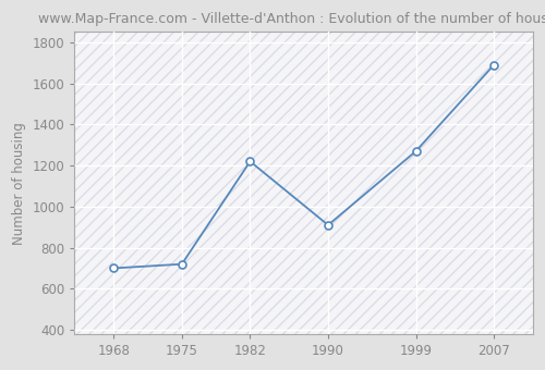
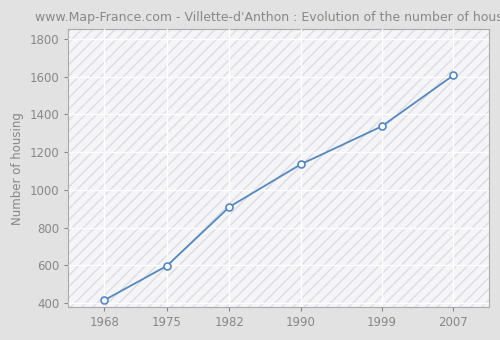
1968: 700 -> 420
1975: 720 -> 600
1982: 1220 -> 910
1990: 910 -> 1140
1999: 1270 -> 1340
2007: 1690 -> 1610
